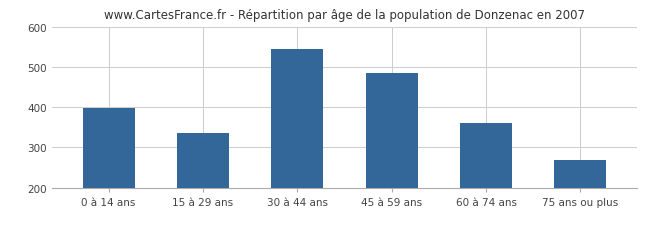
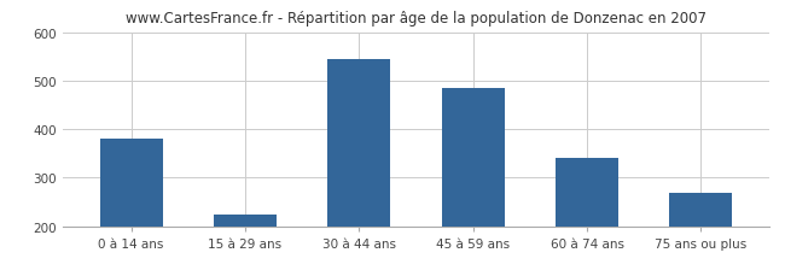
0 à 14 ans: 398 -> 380
15 à 29 ans: 336 -> 225
60 à 74 ans: 360 -> 340
